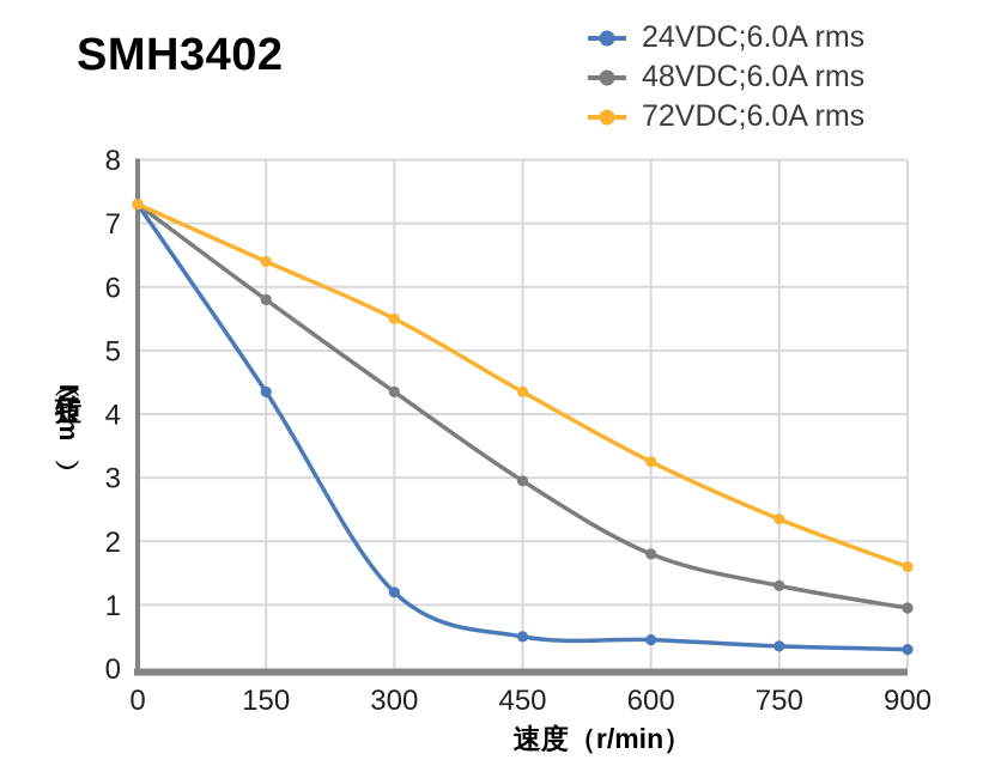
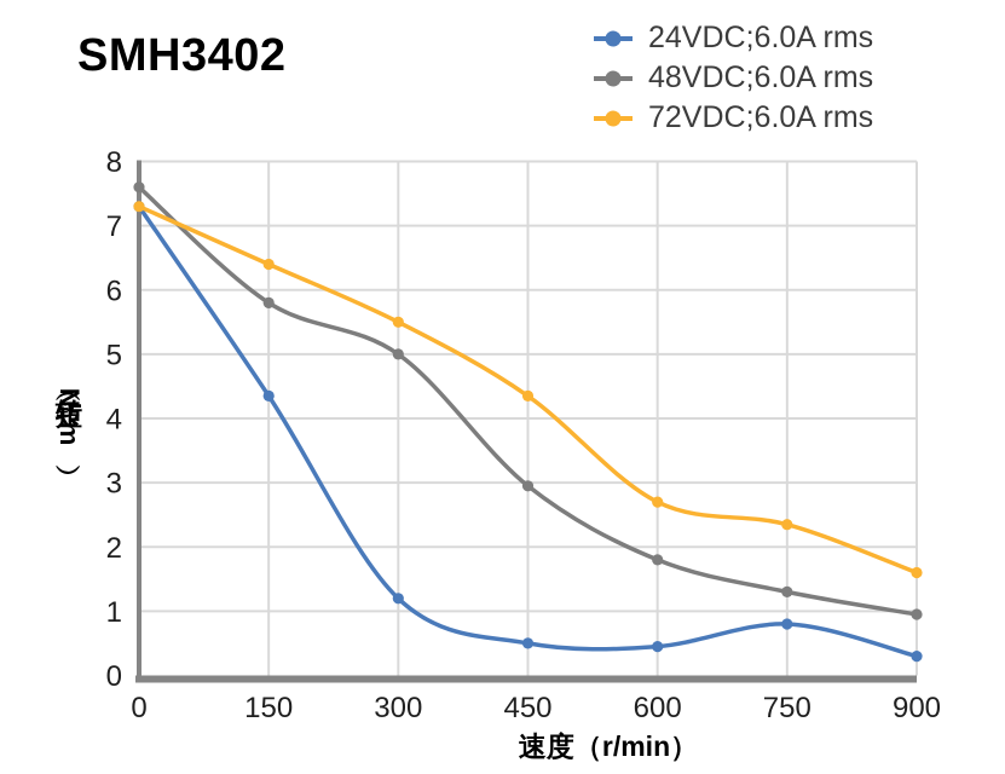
48VDC;6.0A rms/0: 7.3 -> 7.6
48VDC;6.0A rms/300: 4.3 -> 5.0
72VDC;6.0A rms/600: 3.2 -> 2.7
24VDC;6.0A rms/750: 0.3 -> 0.8
